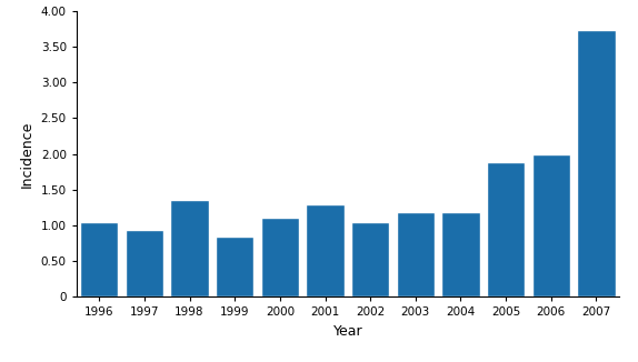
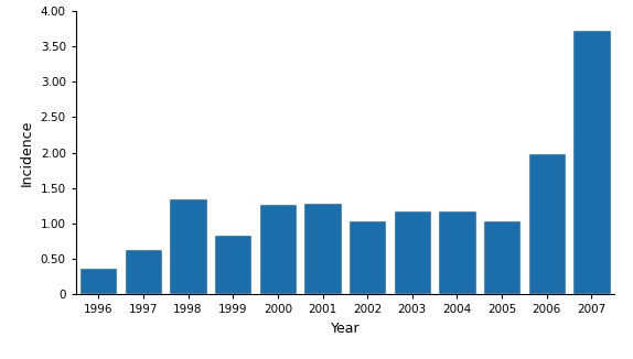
1996: 1.04 -> 0.38
1997: 0.94 -> 0.64
2000: 1.11 -> 1.28
2005: 1.88 -> 1.04
